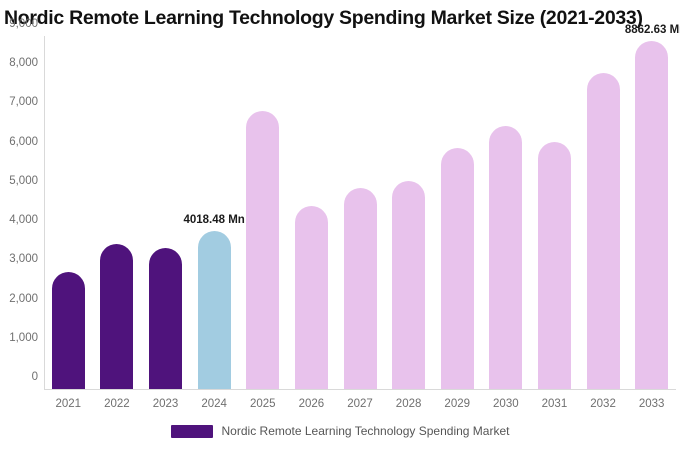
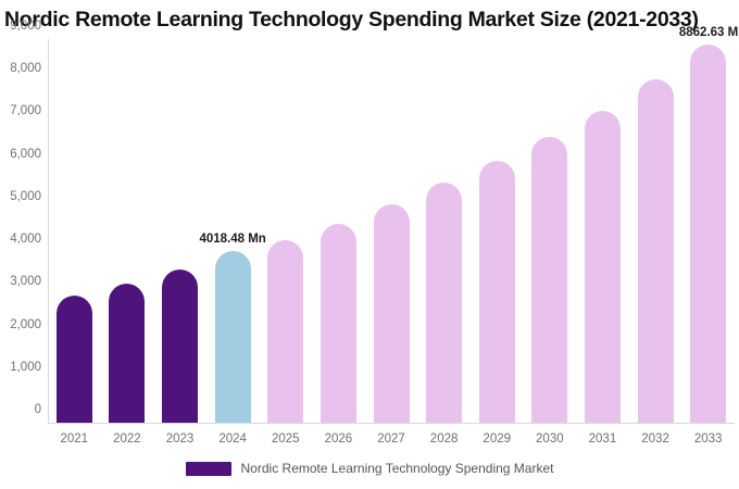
2022: 3700 -> 3300
2025: 7100 -> 4300
2028: 5300 -> 5600
2031: 6300 -> 7300
